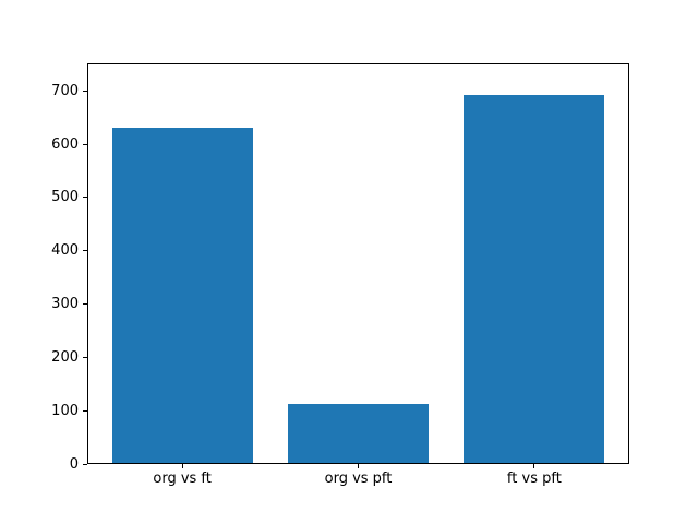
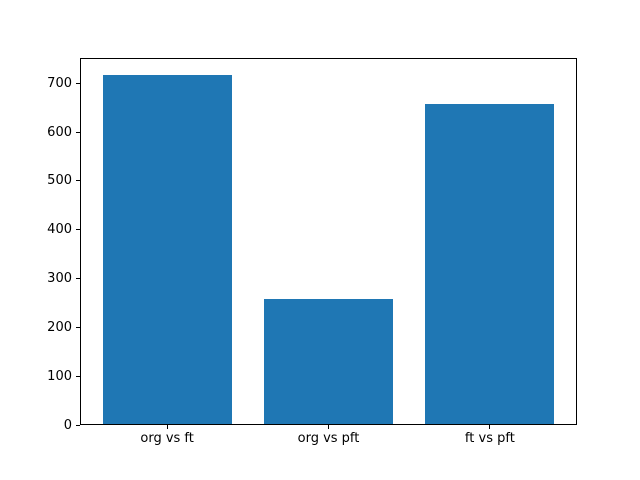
org vs ft: 630 -> 720
org vs pft: 110 -> 260
ft vs pft: 690 -> 660
